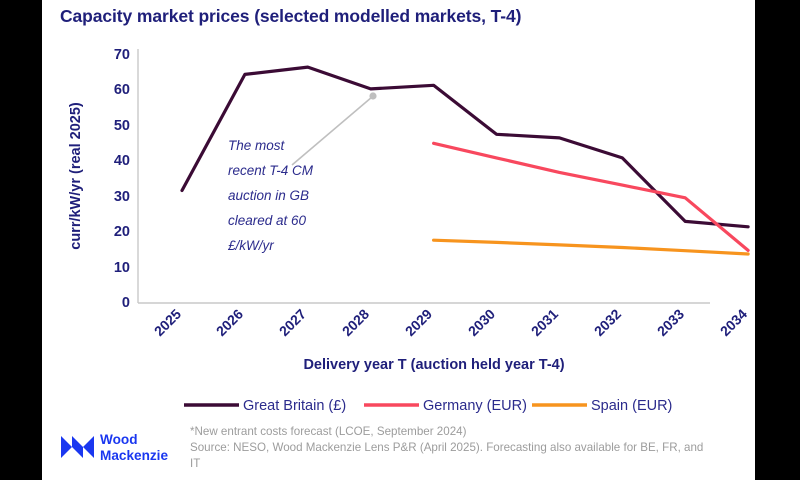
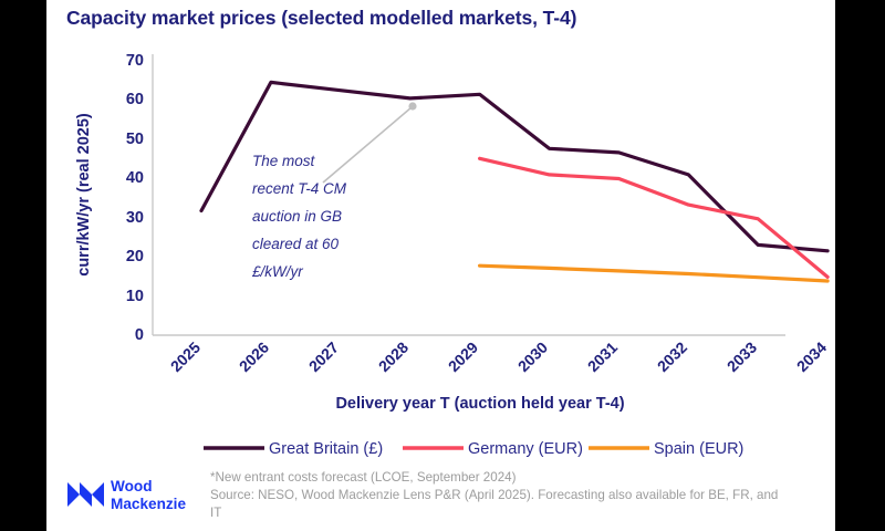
Great Britain (£)/2027: 65 -> 61
Germany (EUR)/2031: 36 -> 39
